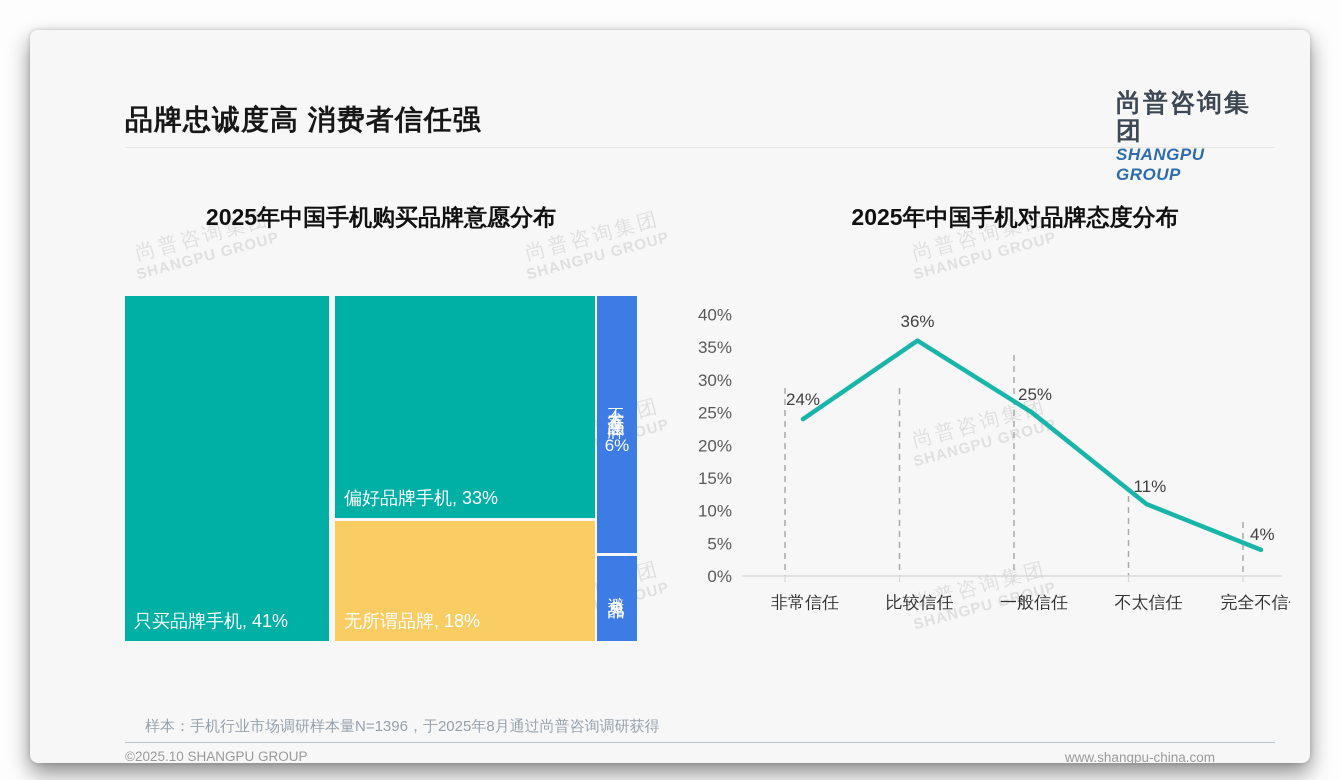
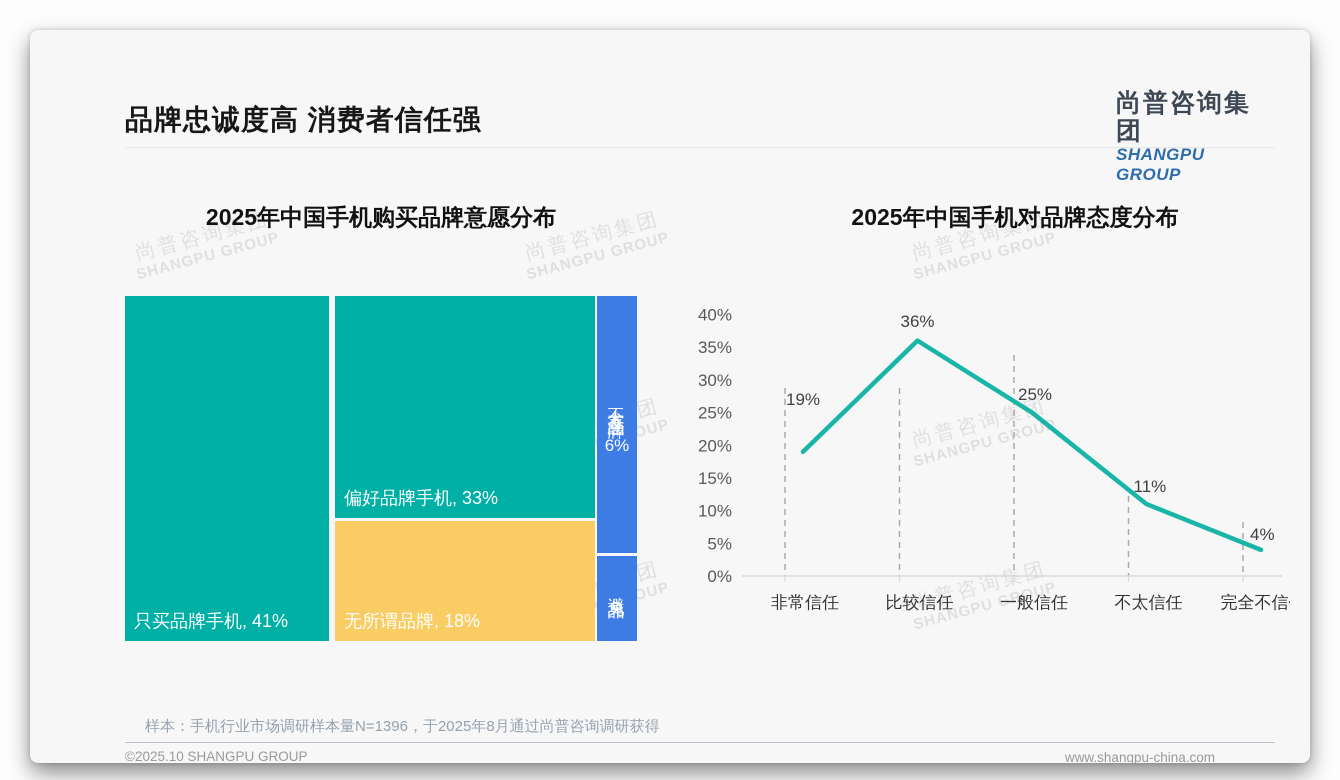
2025年中国手机对品牌态度分布/非常信任: 24% -> 19%
